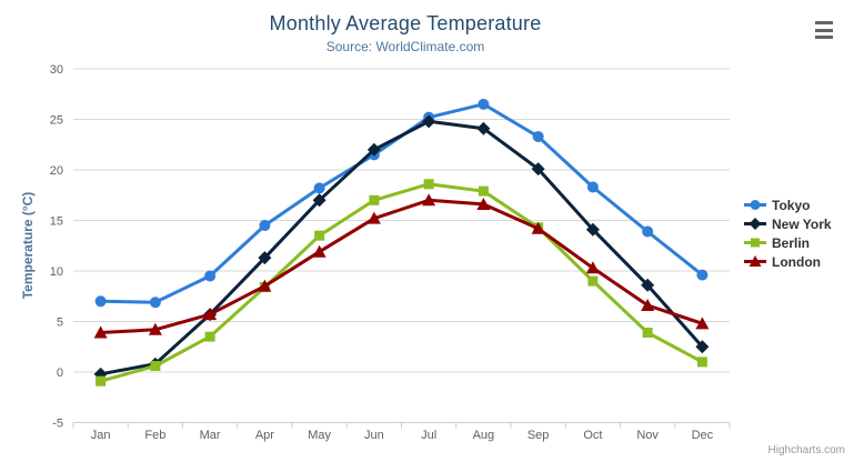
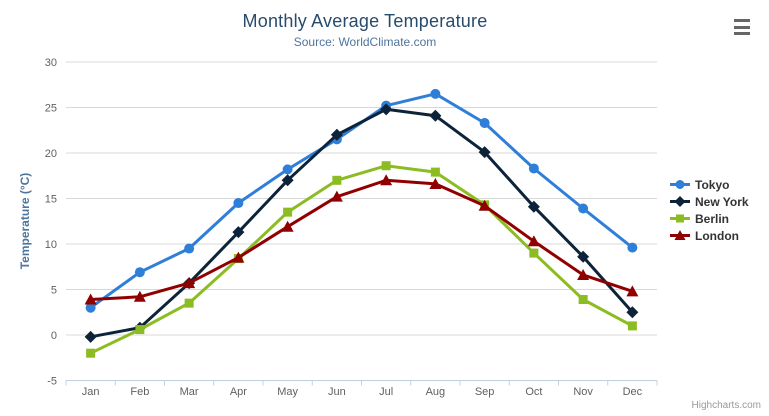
Tokyo/Jan: 7 -> 3
Berlin/Jan: -1 -> -2
